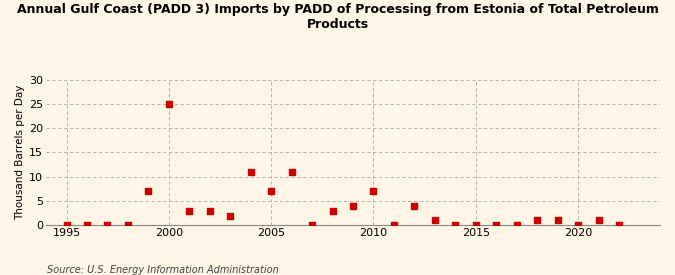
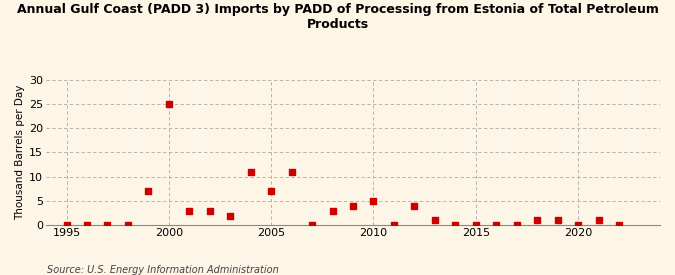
2010: 7 -> 5
